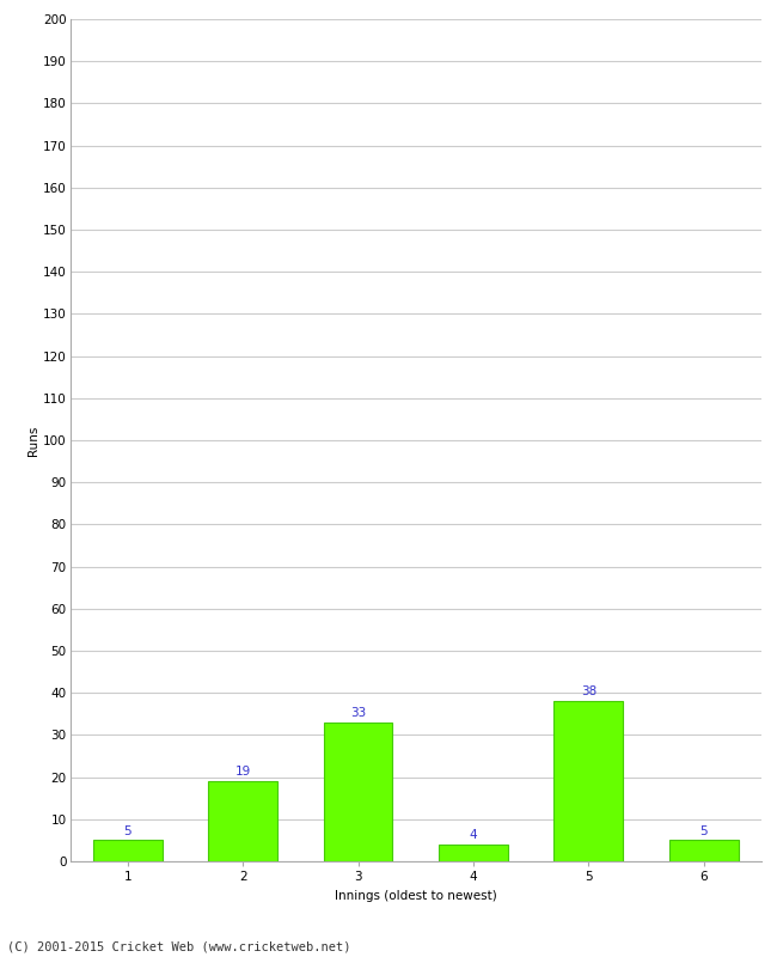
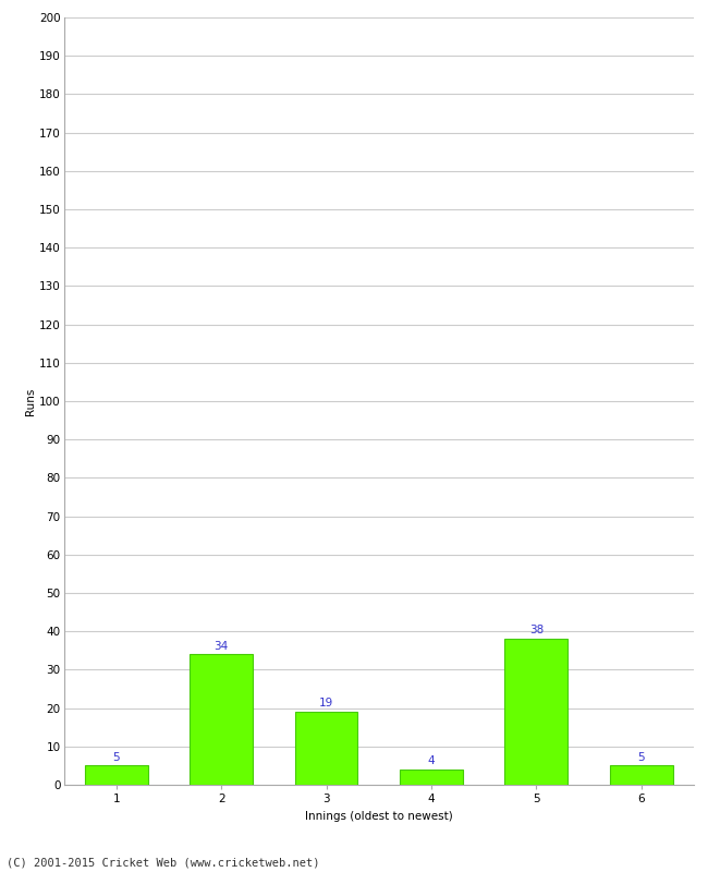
2: 19 -> 34
3: 33 -> 19
